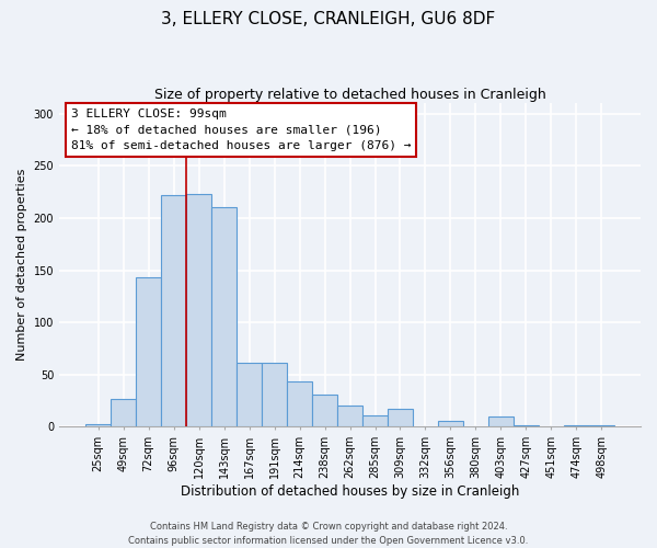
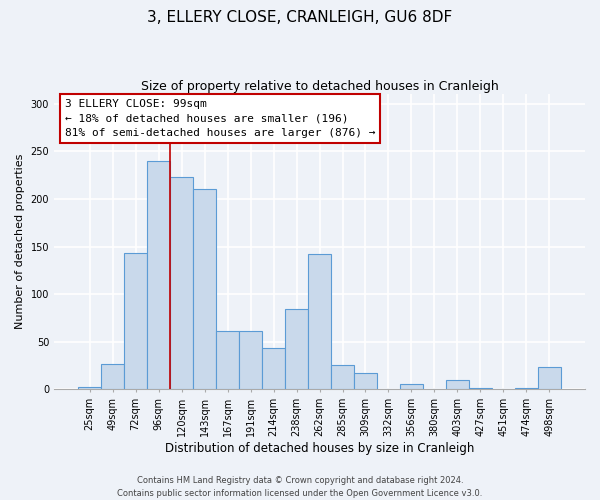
96sqm: 222 -> 240
238sqm: 31 -> 84
262sqm: 20 -> 142
285sqm: 11 -> 26
498sqm: 1 -> 24
